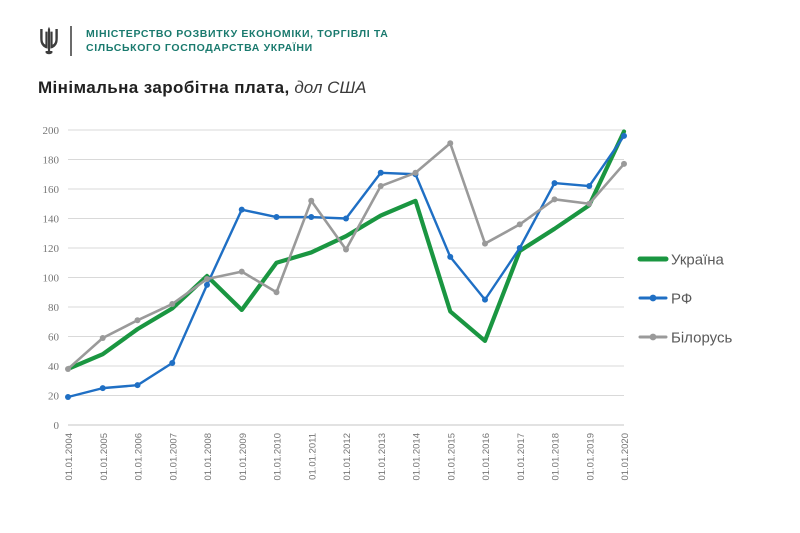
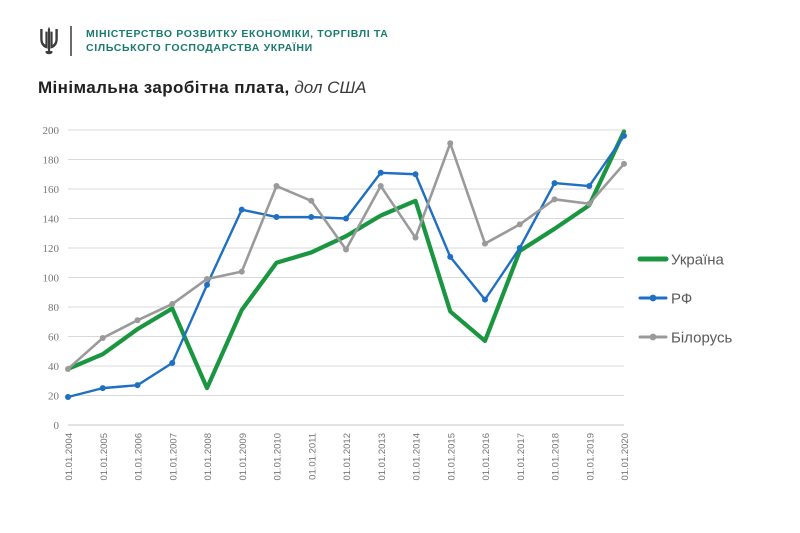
Україна/01.01.2008: 101 -> 25
Білорусь/01.01.2010: 90 -> 162
Білорусь/01.01.2014: 171 -> 127
